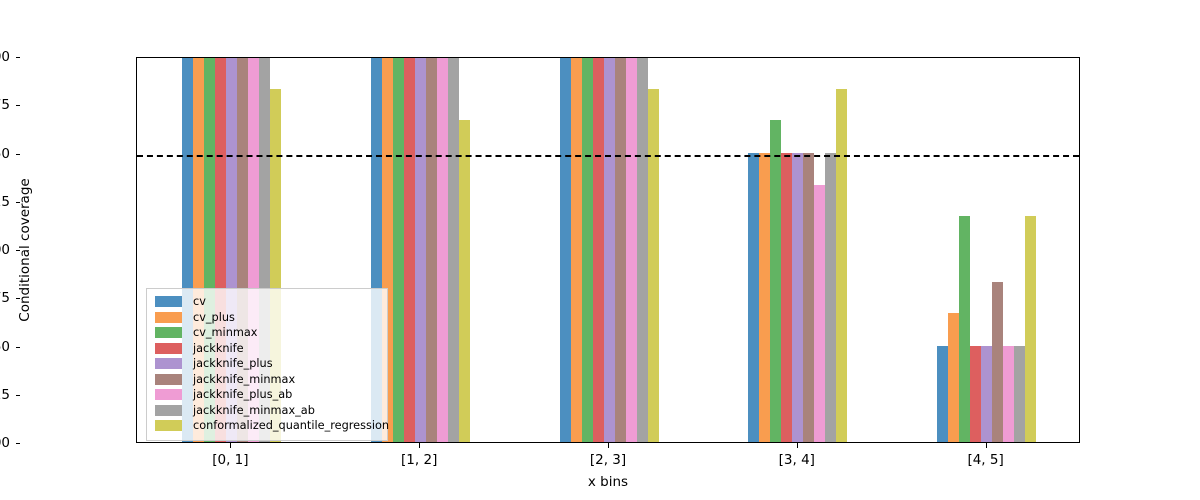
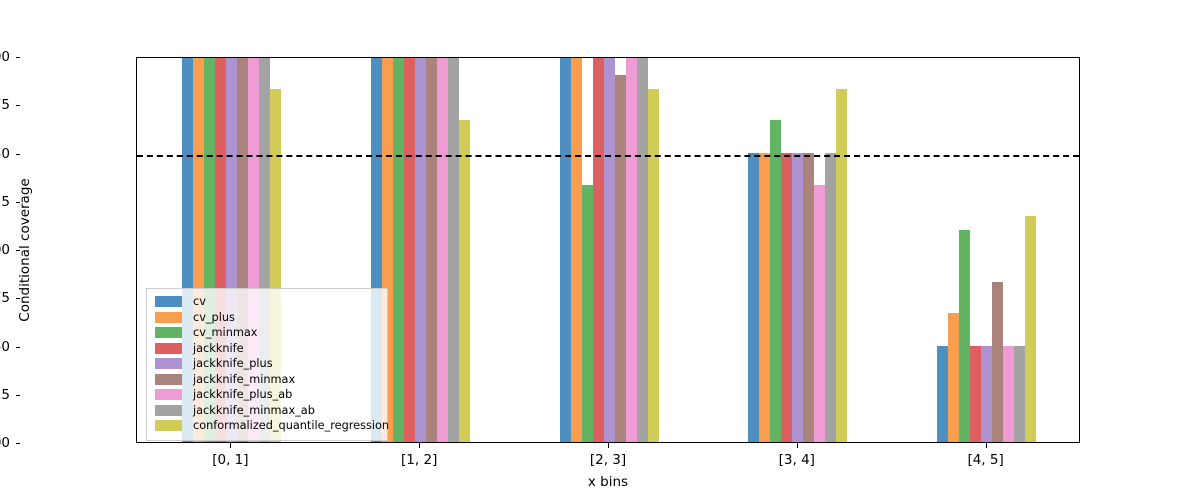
cv_minmax/[2, 3]: 1.000 -> 0.933
jackknife_minmax/[2, 3]: 1.000 -> 0.990
cv_minmax/[4, 5]: 0.917 -> 0.910
